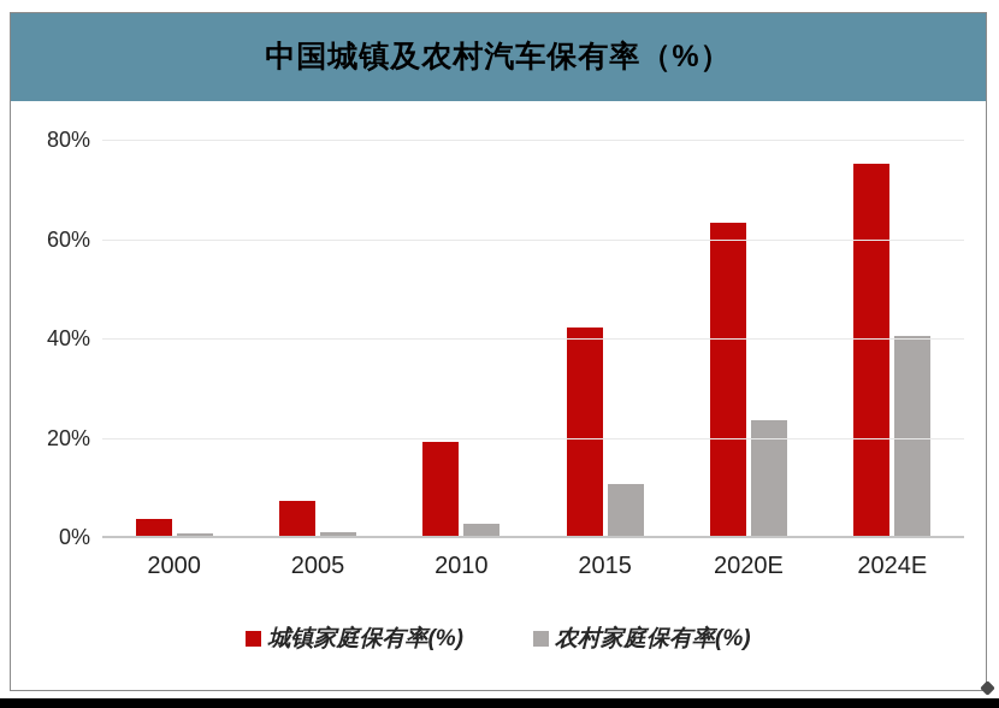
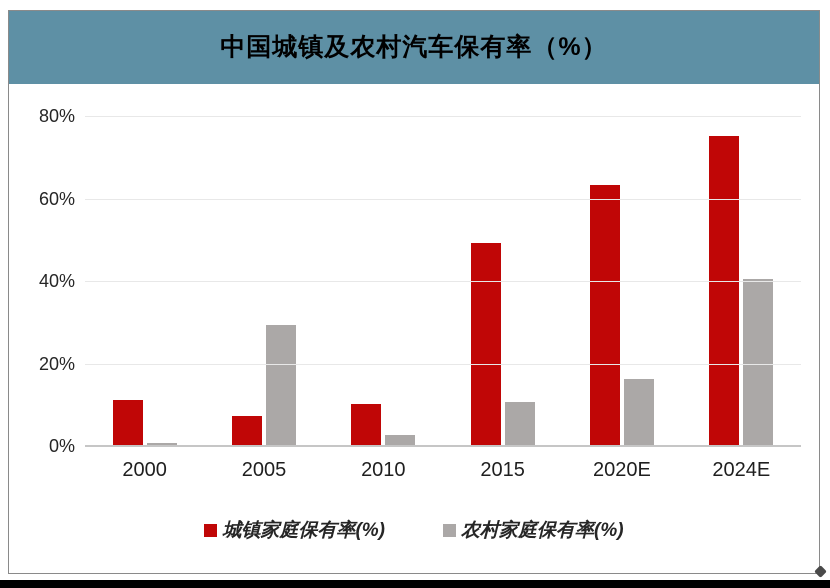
城镇家庭保有率(%)/2000: 3% -> 11%
农村家庭保有率(%)/2005: 1% -> 29%
城镇家庭保有率(%)/2010: 19% -> 10%
城镇家庭保有率(%)/2015: 42% -> 49%
农村家庭保有率(%)/2020E: 23% -> 16%
